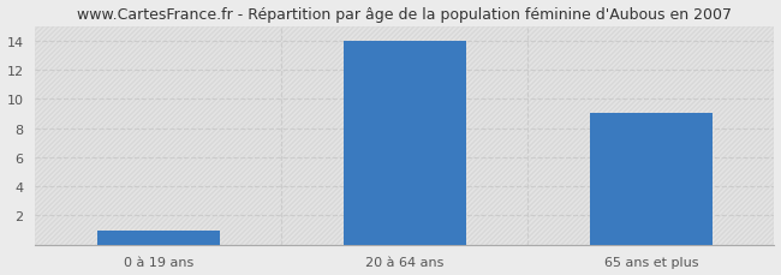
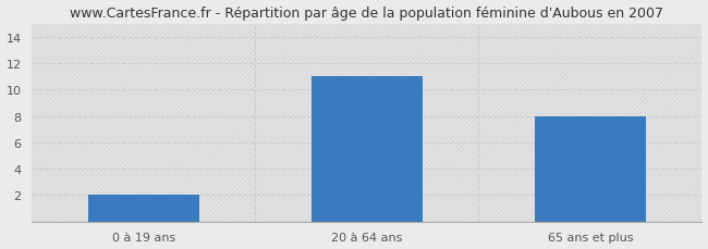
0 à 19 ans: 1 -> 2
20 à 64 ans: 14 -> 11
65 ans et plus: 9 -> 8
